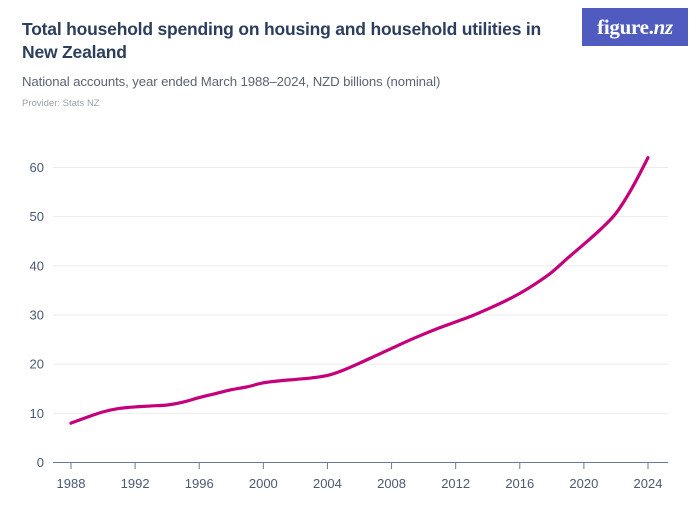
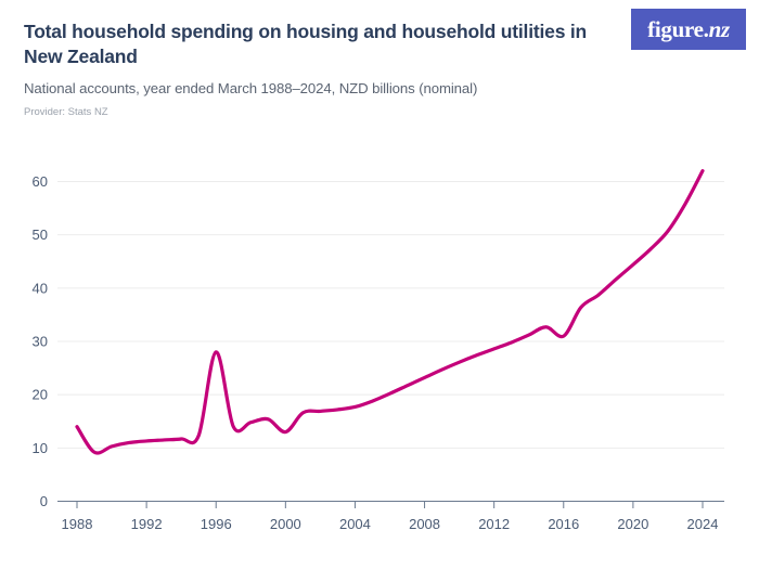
1988: 8 -> 14
1996: 13 -> 28
2000: 16 -> 13
2016: 34 -> 31
